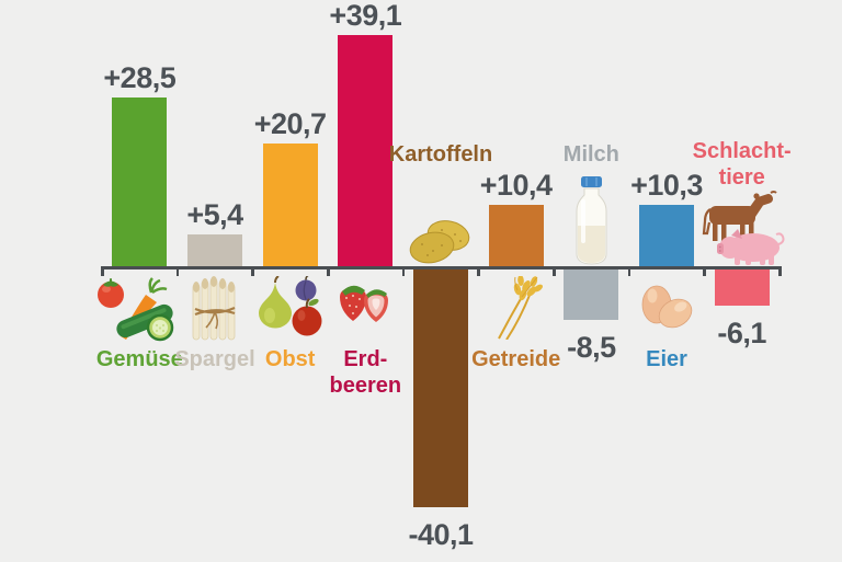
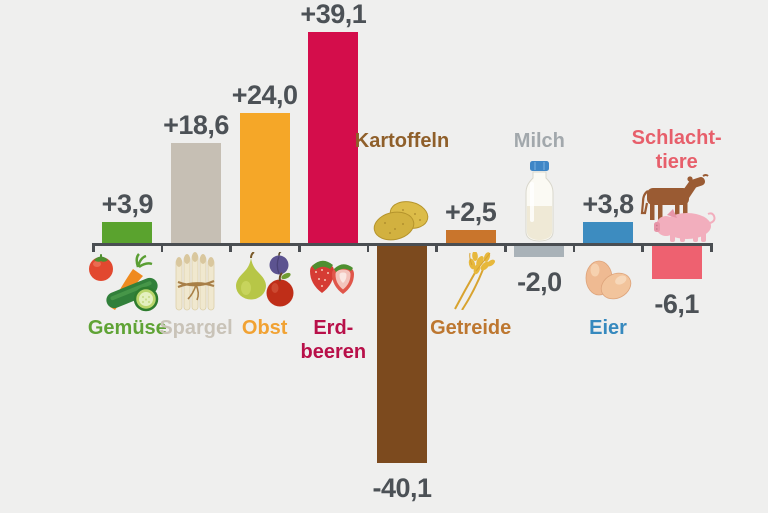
Gemüse: +28,5 -> +3,9
Spargel: +5,4 -> +18,6
Obst: +20,7 -> +24,0
Getreide: +10,4 -> +2,5
Milch: -8,5 -> -2,0
Eier: +10,3 -> +3,8
